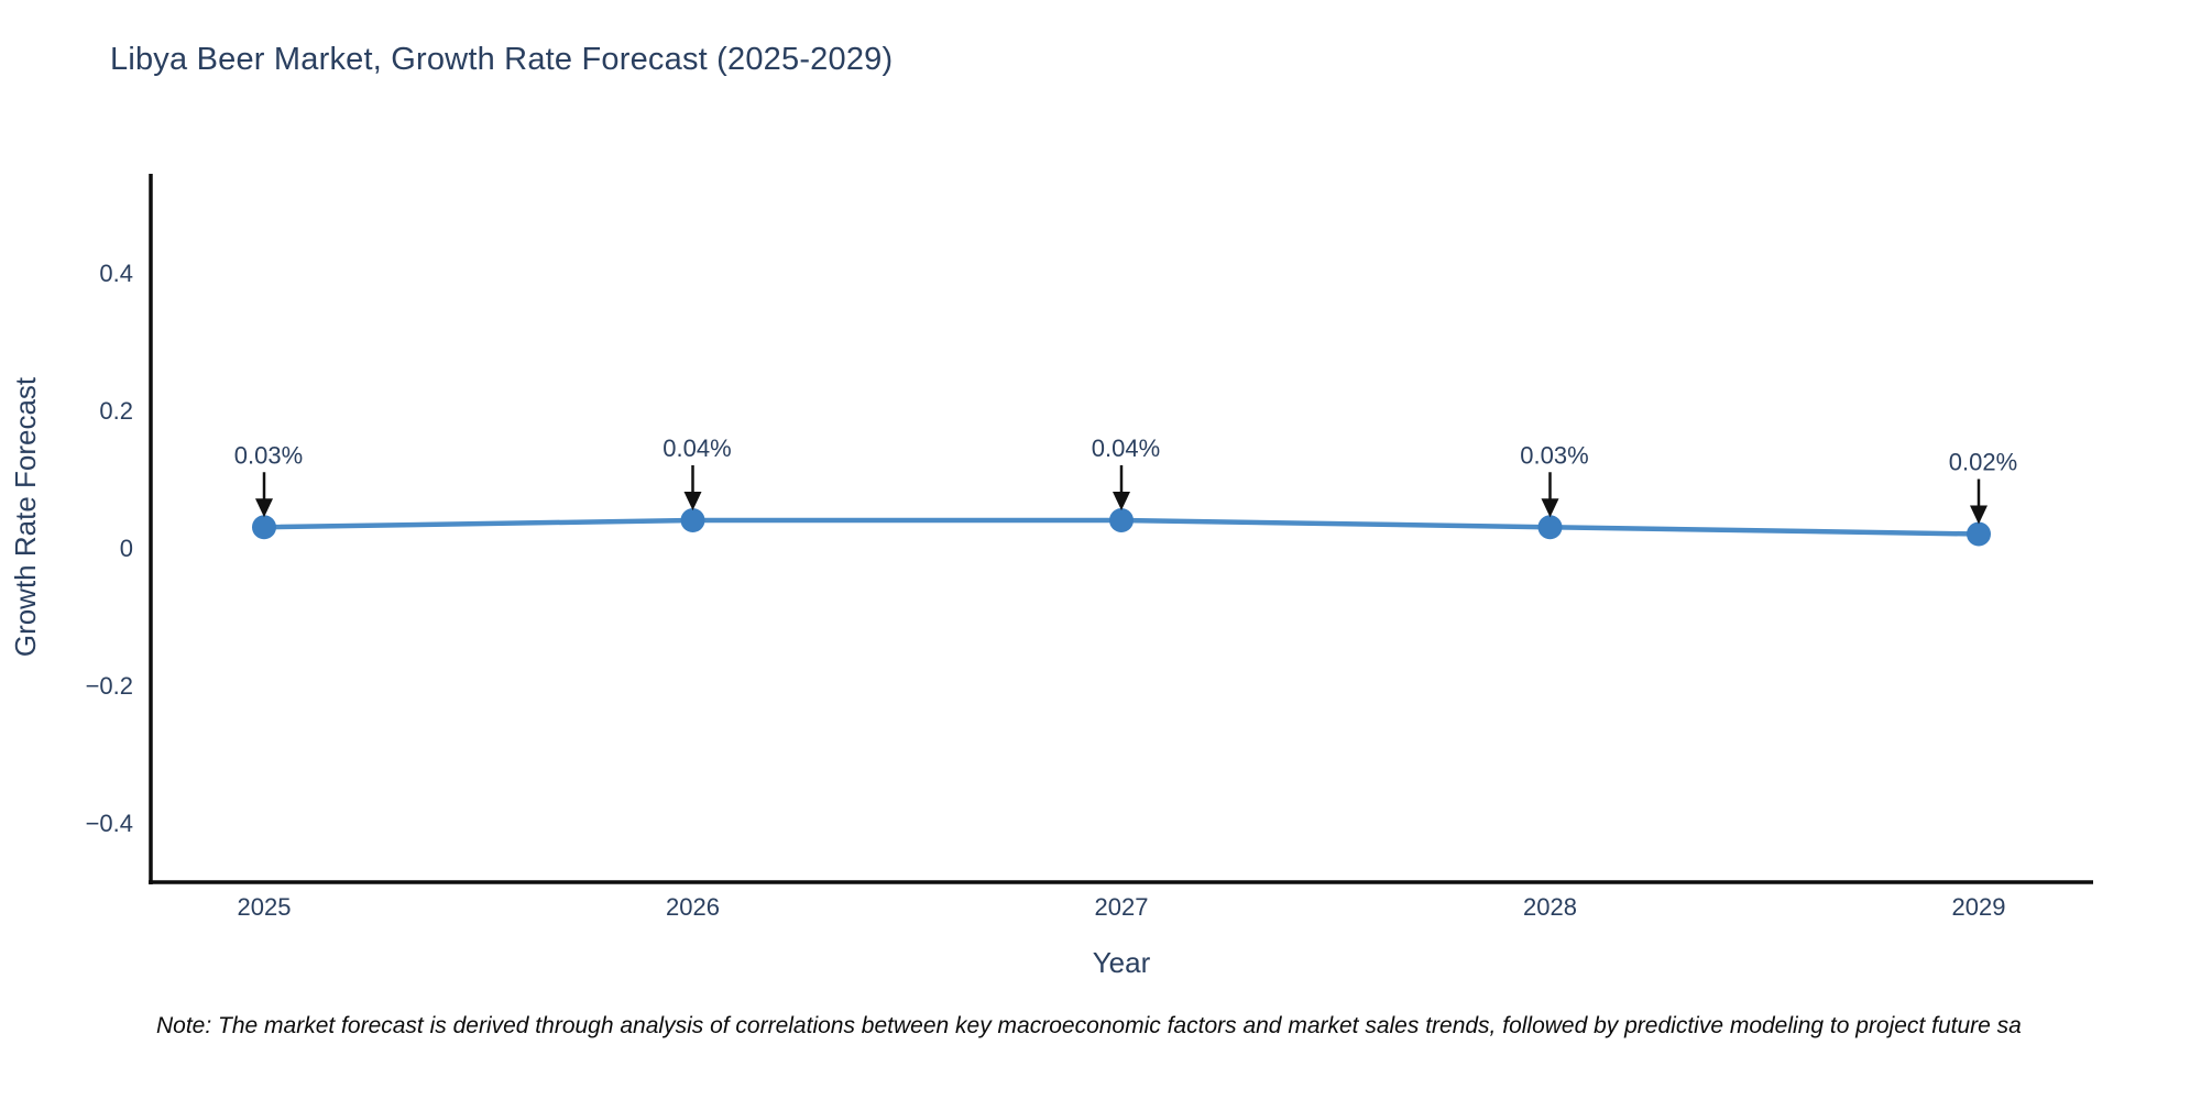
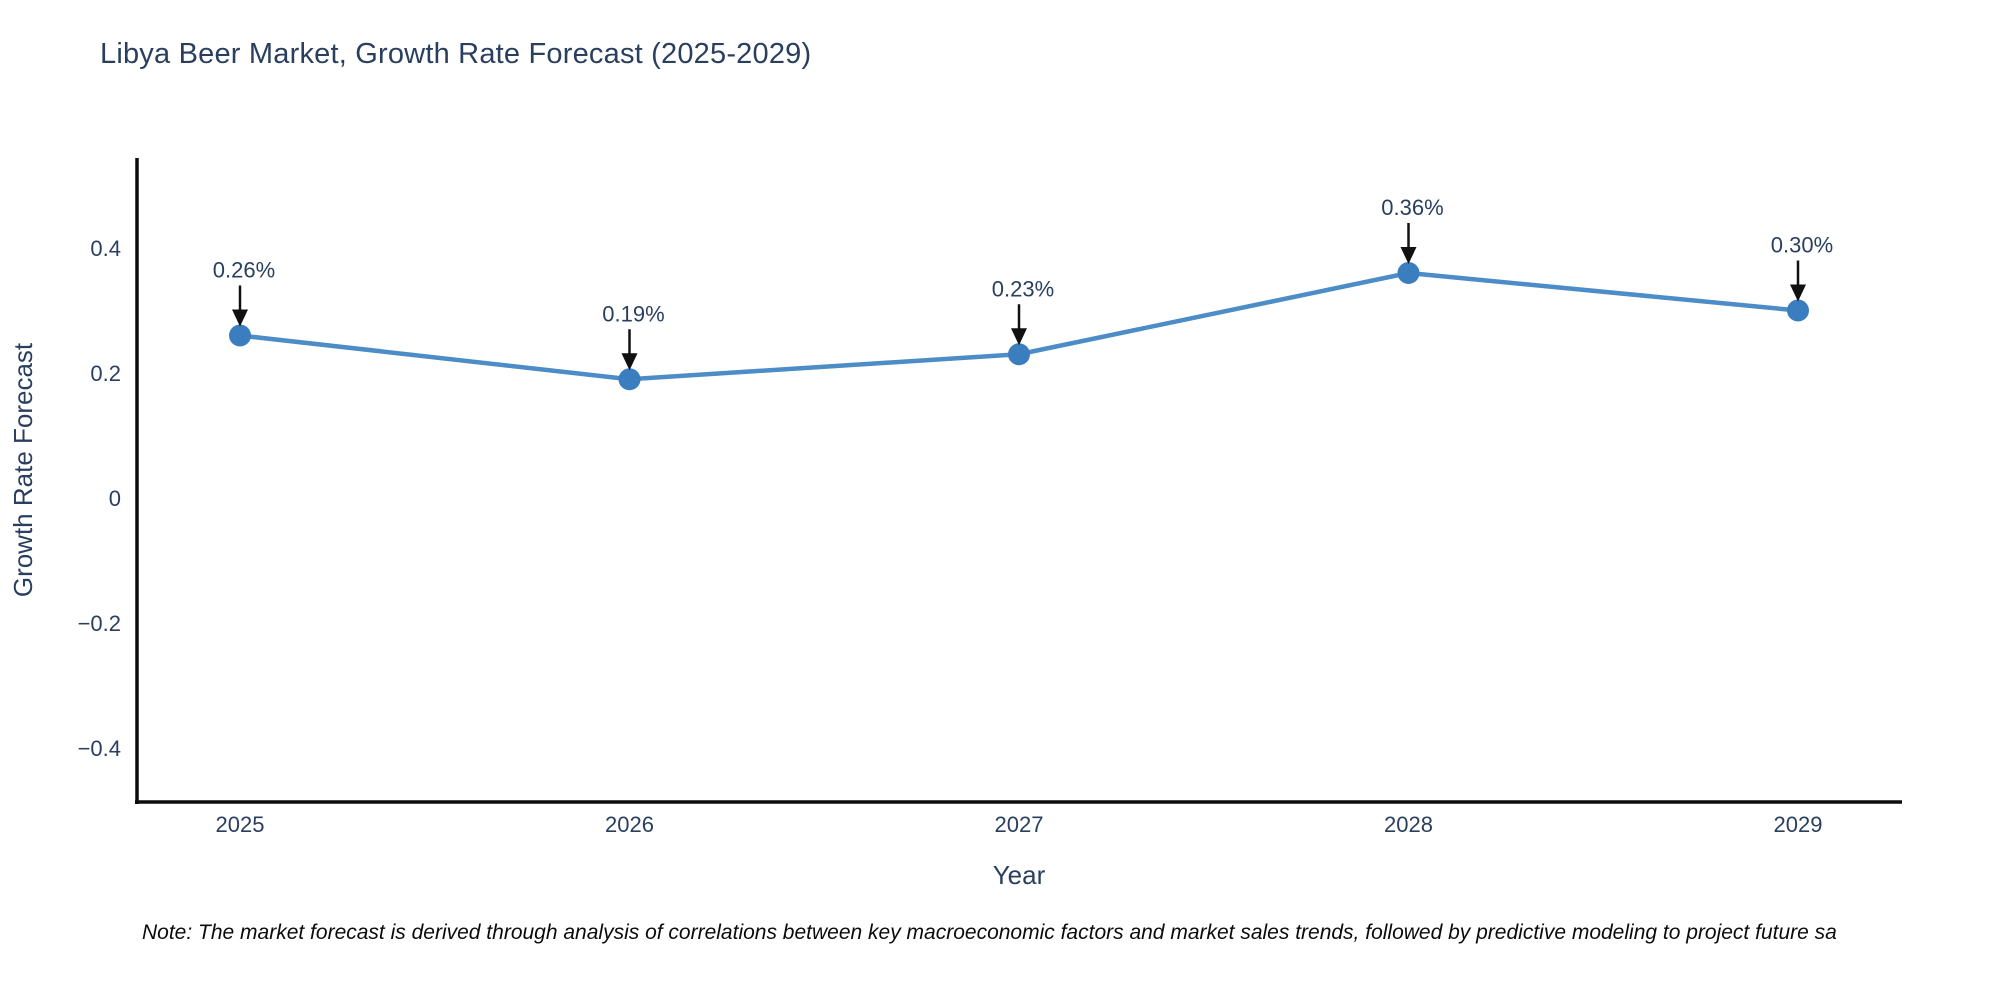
2025: 0.03% -> 0.26%
2026: 0.04% -> 0.19%
2027: 0.04% -> 0.23%
2028: 0.03% -> 0.36%
2029: 0.02% -> 0.30%
